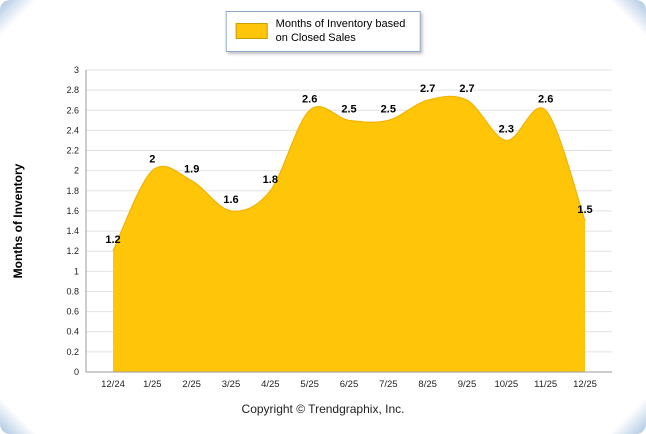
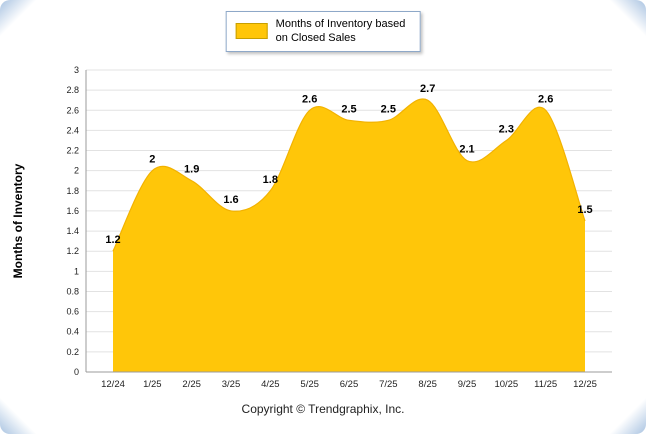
9/25: 2.7 -> 2.1
